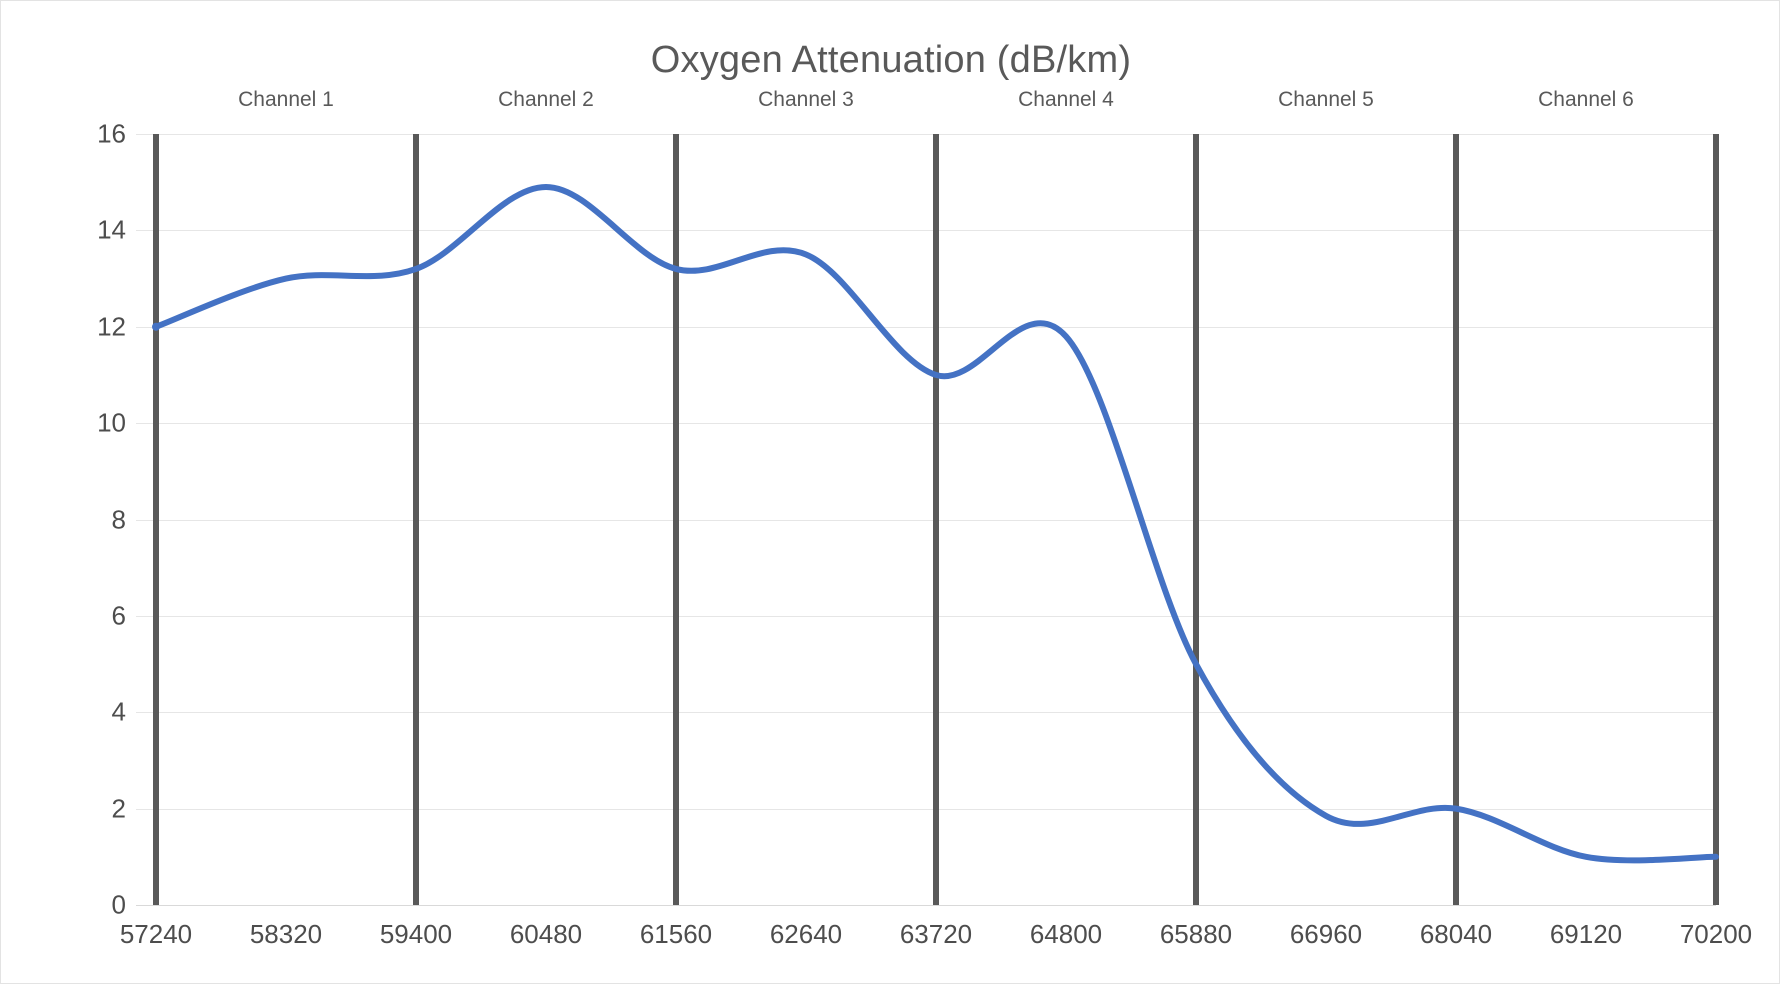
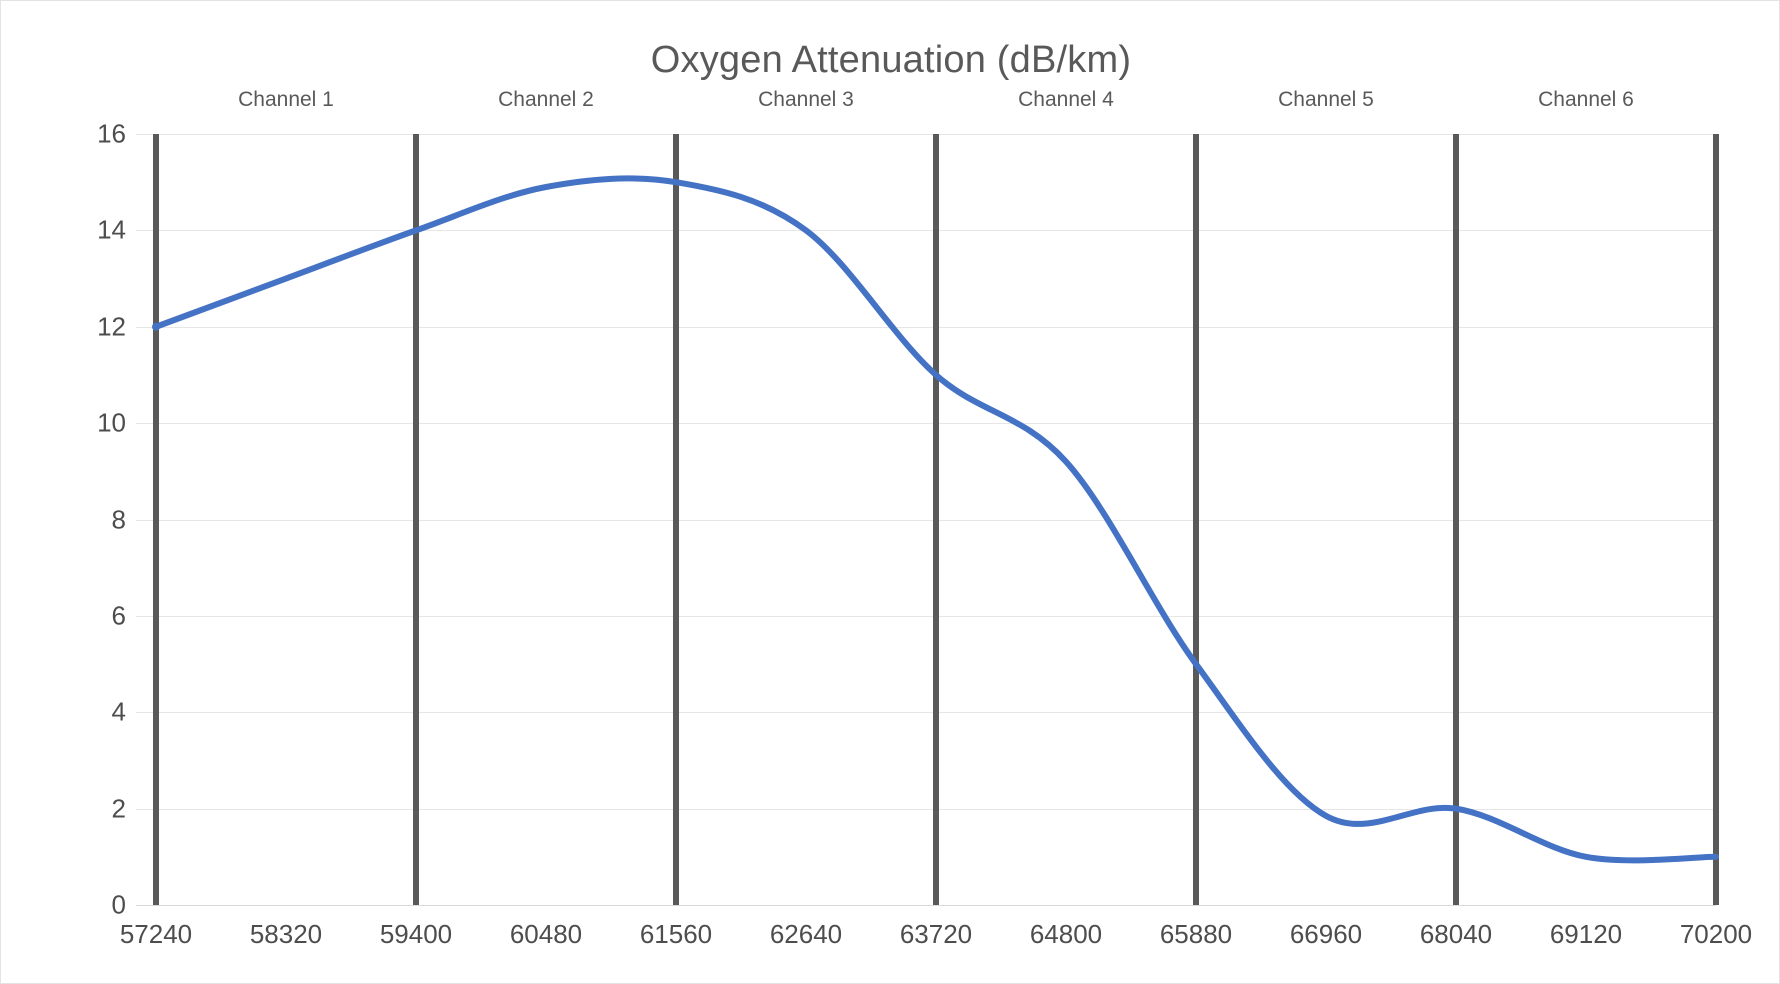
59400: 13.2 -> 14.0
61560: 13.2 -> 15.0
62640: 13.5 -> 14.0
64800: 11.8 -> 9.2
